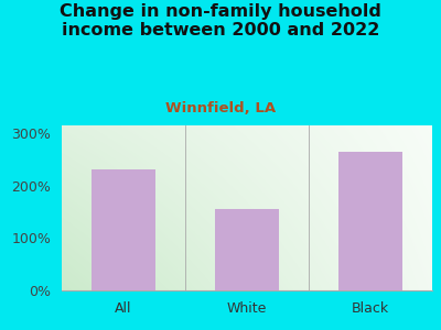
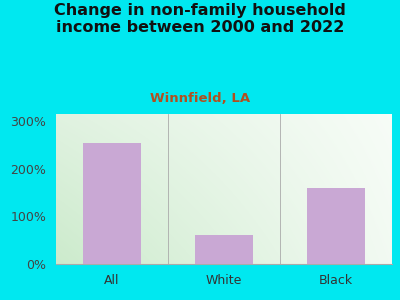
All: 230% -> 255%
White: 155% -> 60%
Black: 265% -> 160%
